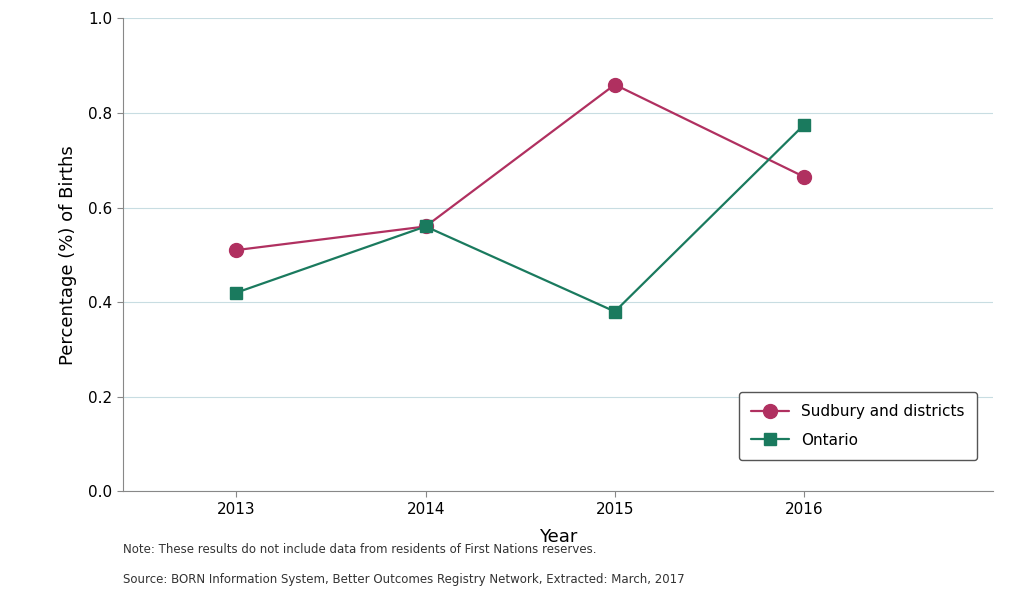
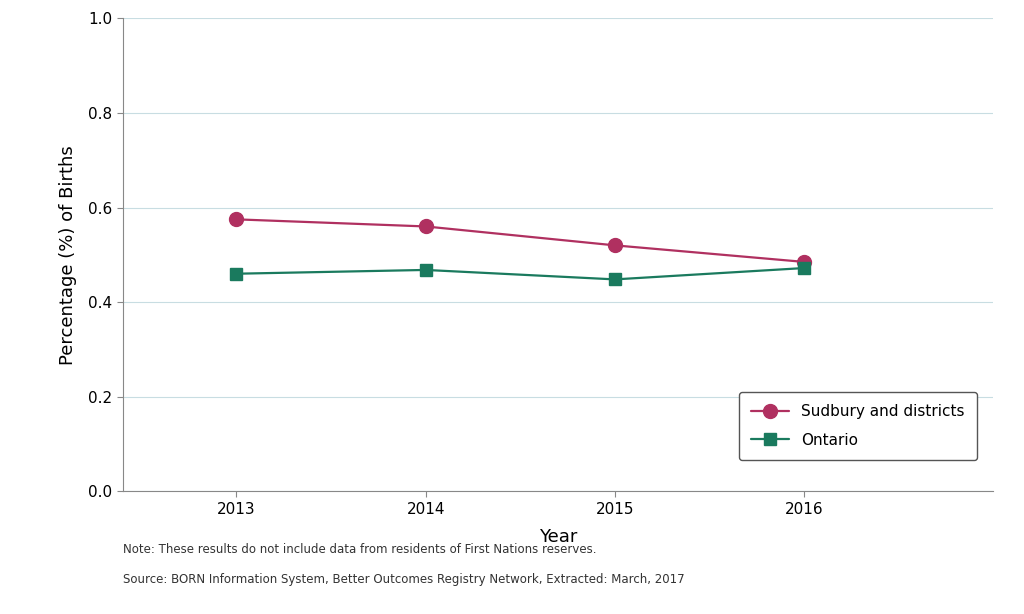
Sudbury and districts/2013: 0.510 -> 0.575
Ontario/2013: 0.420 -> 0.460
Ontario/2014: 0.560 -> 0.468
Sudbury and districts/2015: 0.860 -> 0.520
Ontario/2015: 0.380 -> 0.448
Sudbury and districts/2016: 0.665 -> 0.485
Ontario/2016: 0.775 -> 0.472
